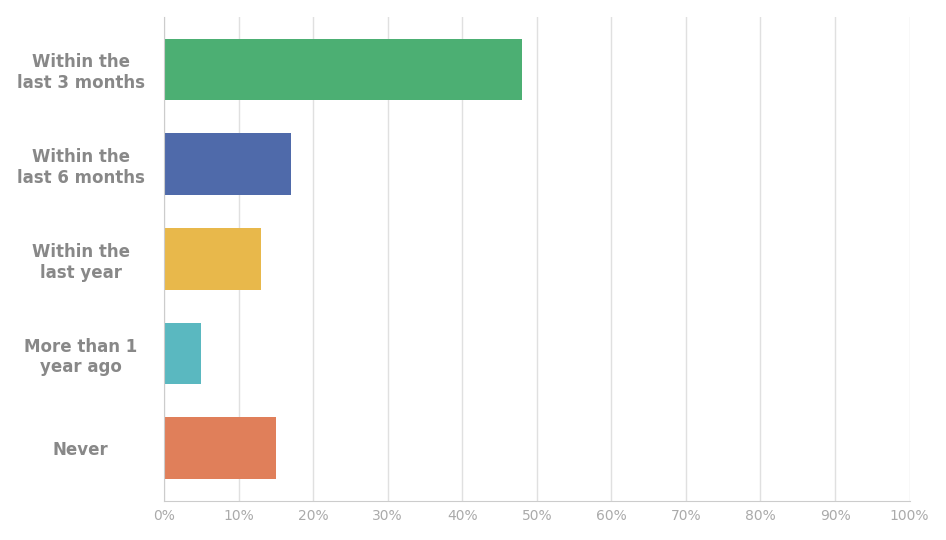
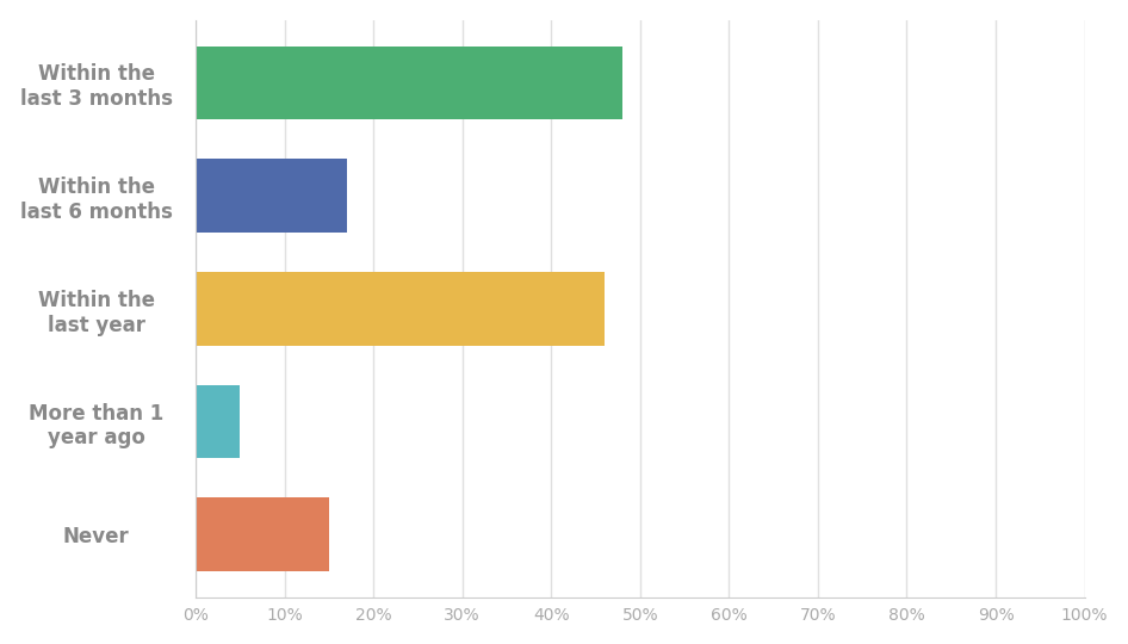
Within the last year: 13% -> 46%
